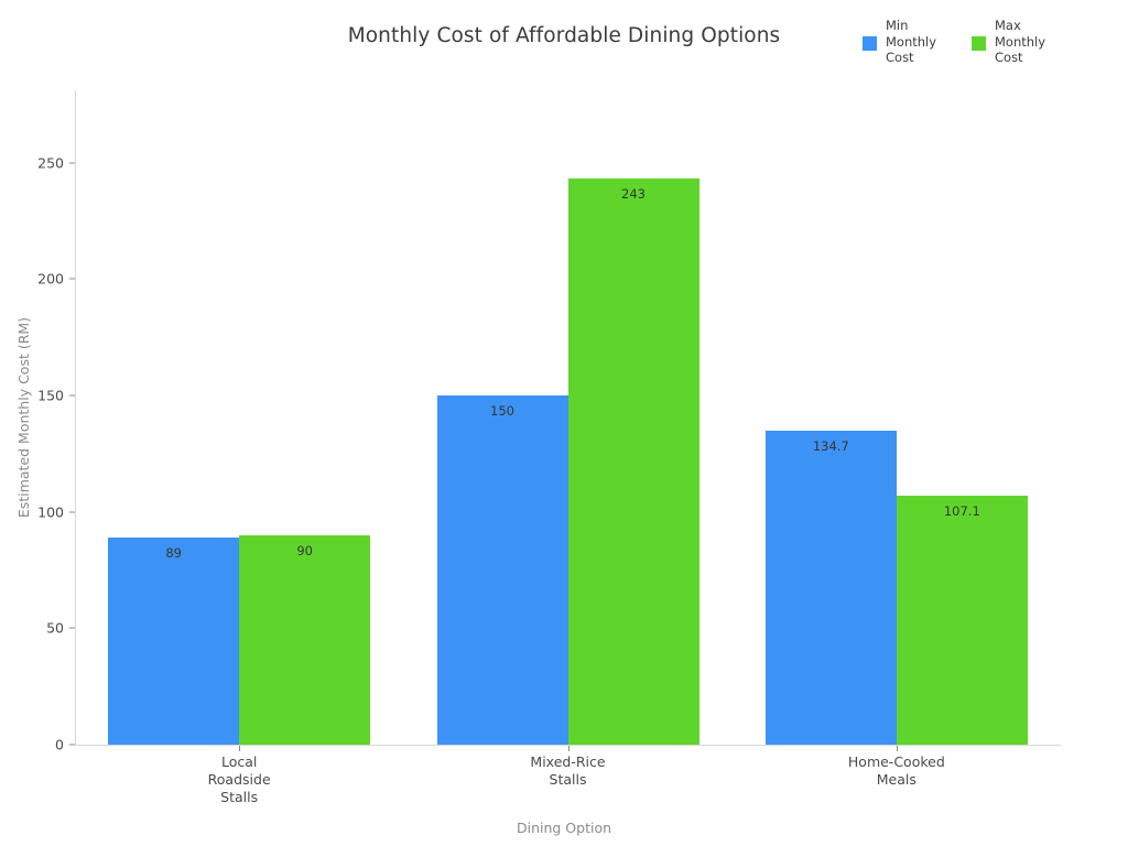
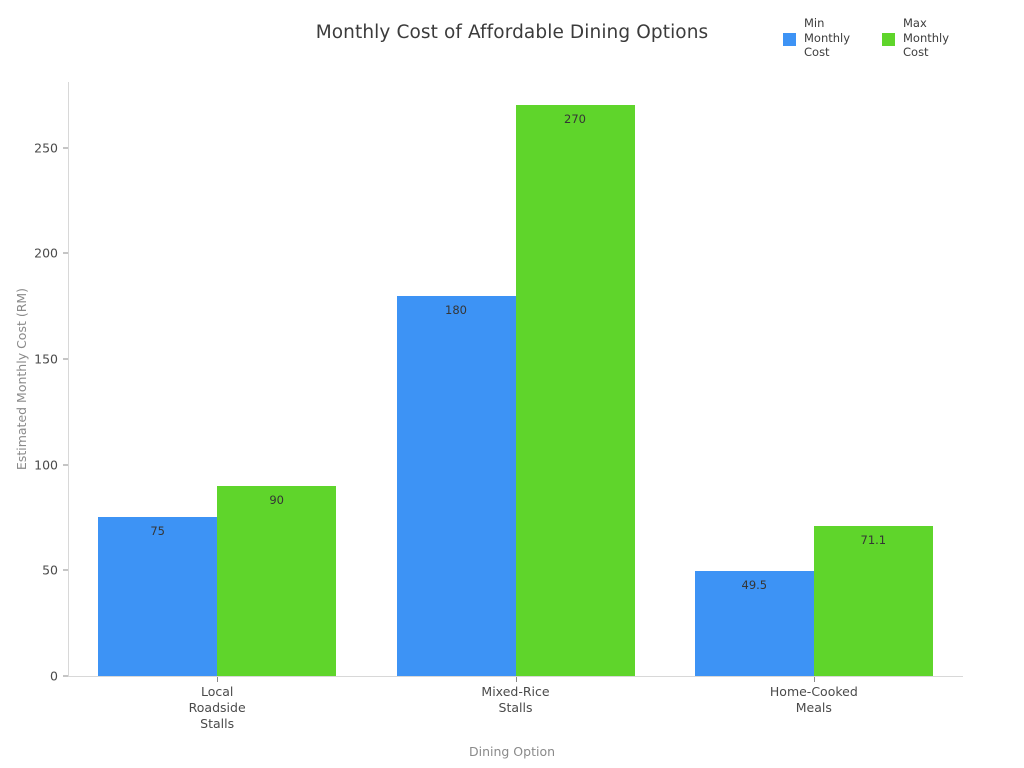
Min Monthly Cost/Local Roadside Stalls: 89 -> 75
Min Monthly Cost/Mixed-Rice Stalls: 150 -> 180
Max Monthly Cost/Mixed-Rice Stalls: 243 -> 270
Min Monthly Cost/Home-Cooked Meals: 134.7 -> 49.5
Max Monthly Cost/Home-Cooked Meals: 107.1 -> 71.1
